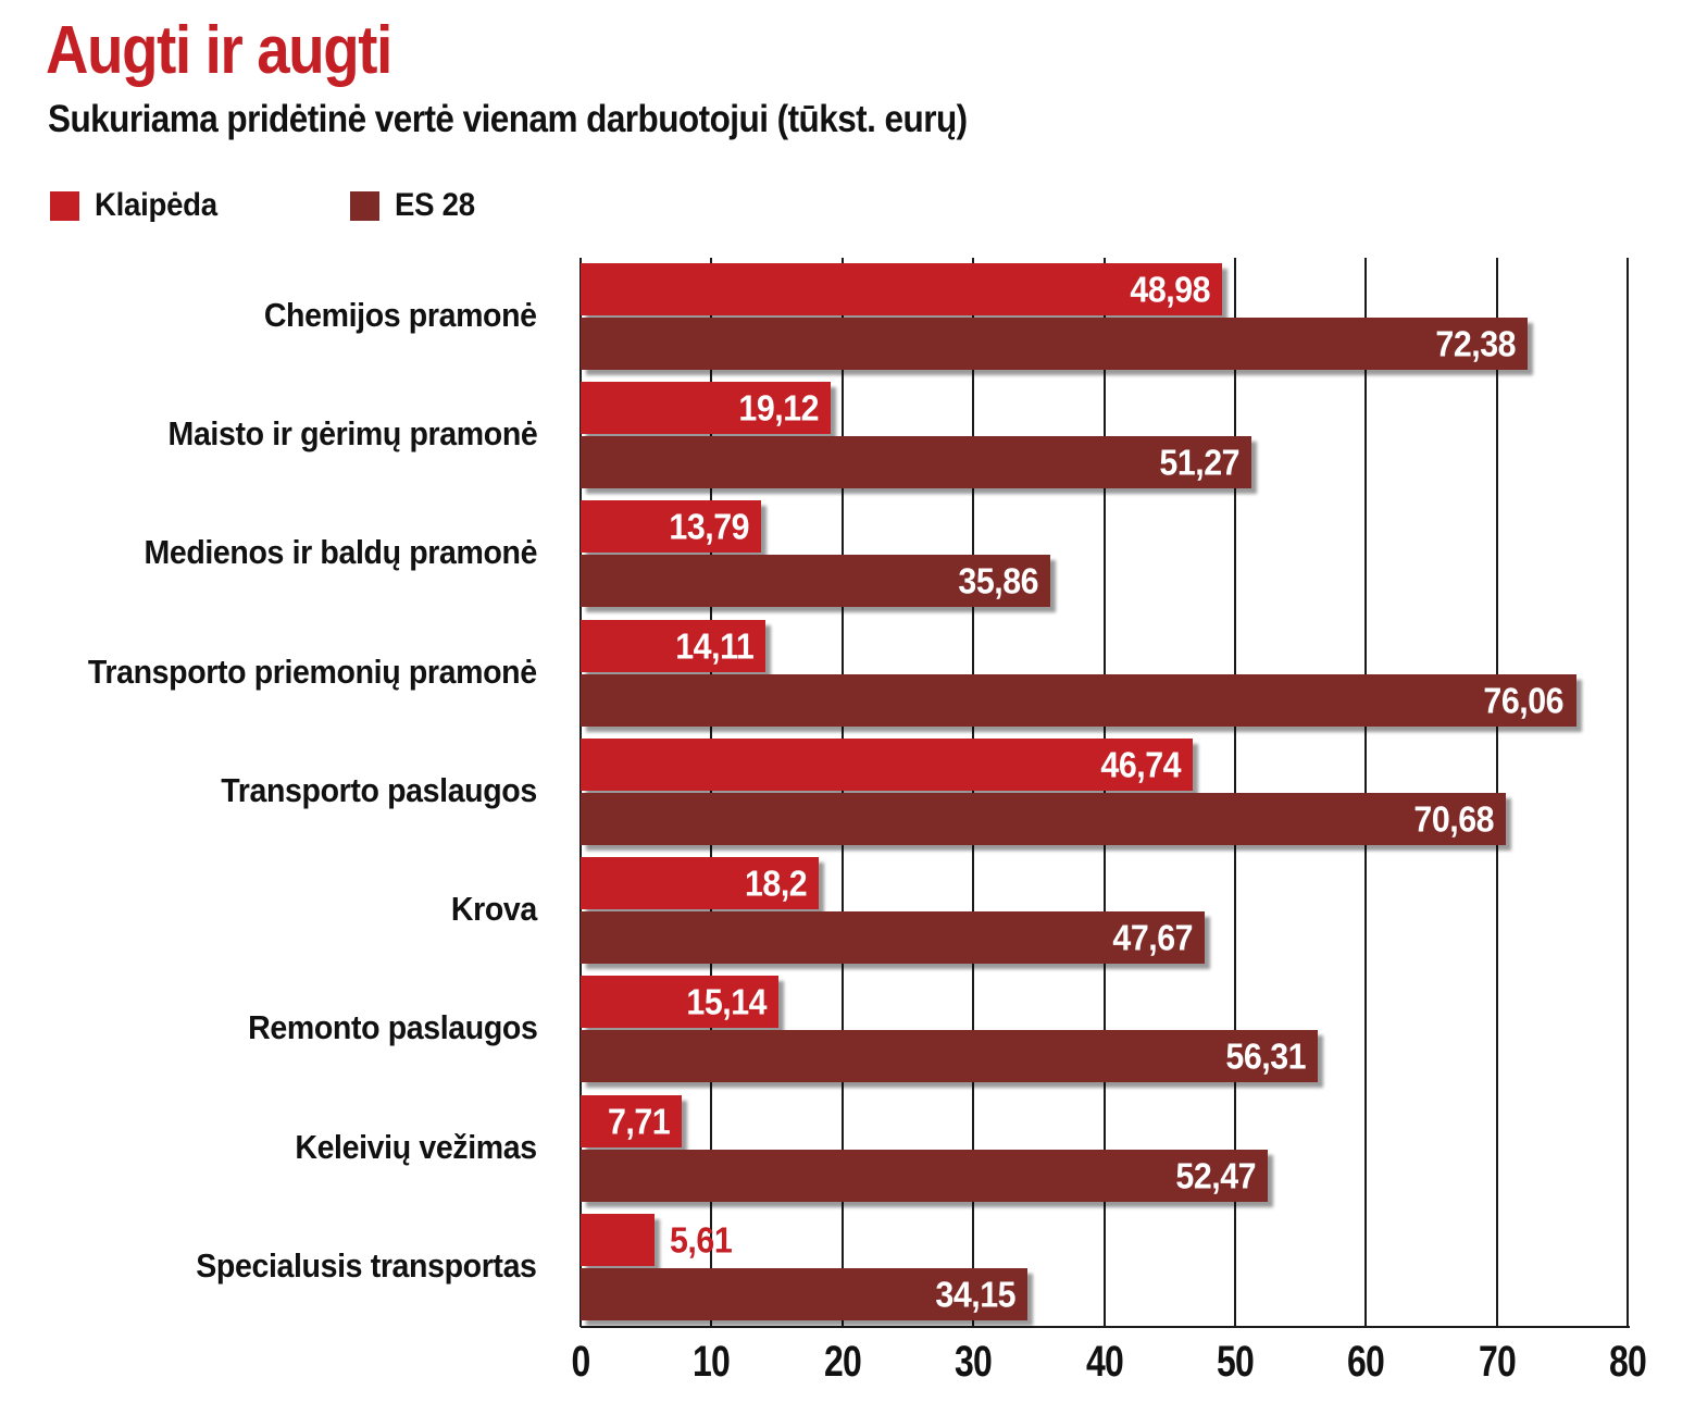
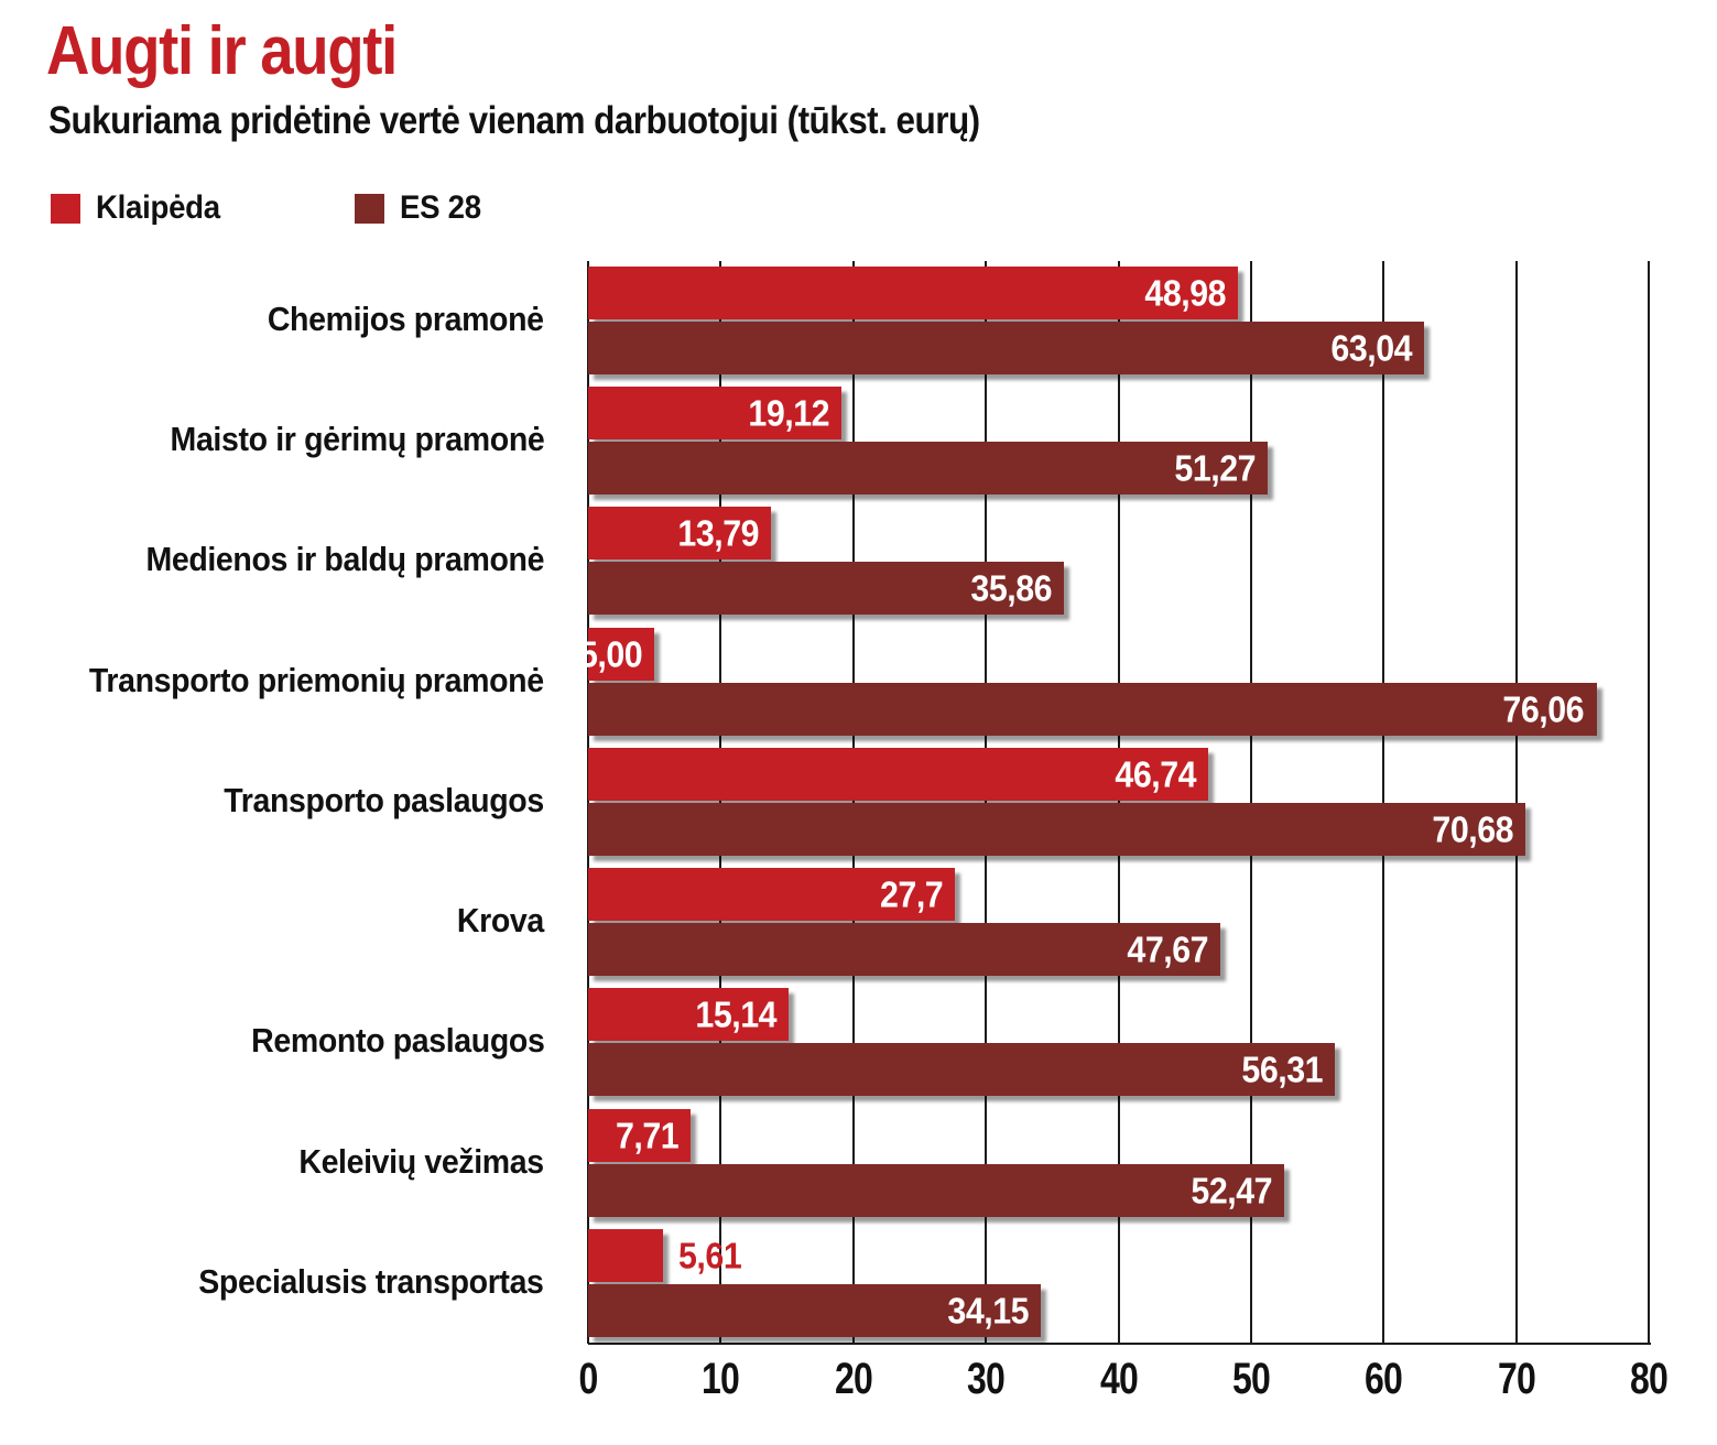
ES 28/Chemijos pramonė: 72,38 -> 63,04
Klaipėda/Transporto priemonių pramonė: 14,11 -> 5,00
Klaipėda/Krova: 18,2 -> 27,7
